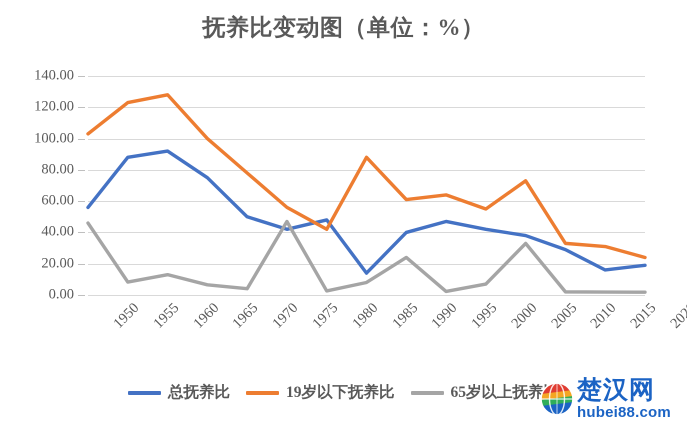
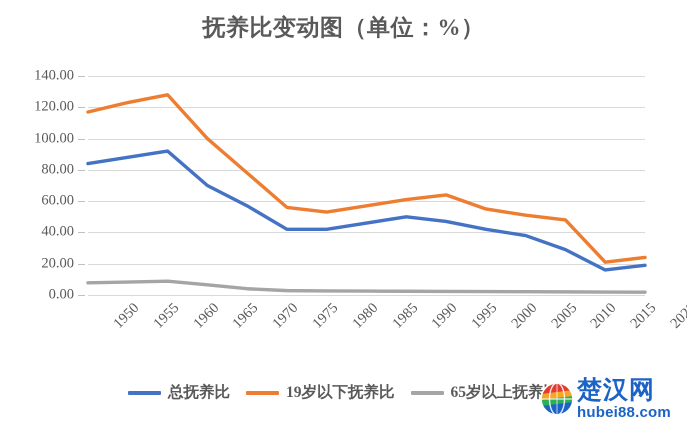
总抚养比/1950: 56 -> 84
19岁以下抚养比/1950: 103 -> 117
65岁以上抚养比/1950: 46 -> 8
65岁以上抚养比/1960: 13 -> 9
总抚养比/1965: 75 -> 70
总抚养比/1970: 50 -> 57
65岁以上抚养比/1975: 47 -> 3
总抚养比/1980: 48 -> 42
19岁以下抚养比/1980: 42 -> 53
总抚养比/1985: 14 -> 46
19岁以下抚养比/1985: 88 -> 57
65岁以上抚养比/1985: 8 -> 2
总抚养比/1990: 40 -> 50
65岁以上抚养比/1990: 24 -> 2
65岁以上抚养比/2000: 7 -> 2
19岁以下抚养比/2005: 73 -> 51
65岁以上抚养比/2005: 33 -> 2
19岁以下抚养比/2010: 33 -> 48
19岁以下抚养比/2015: 31 -> 21
